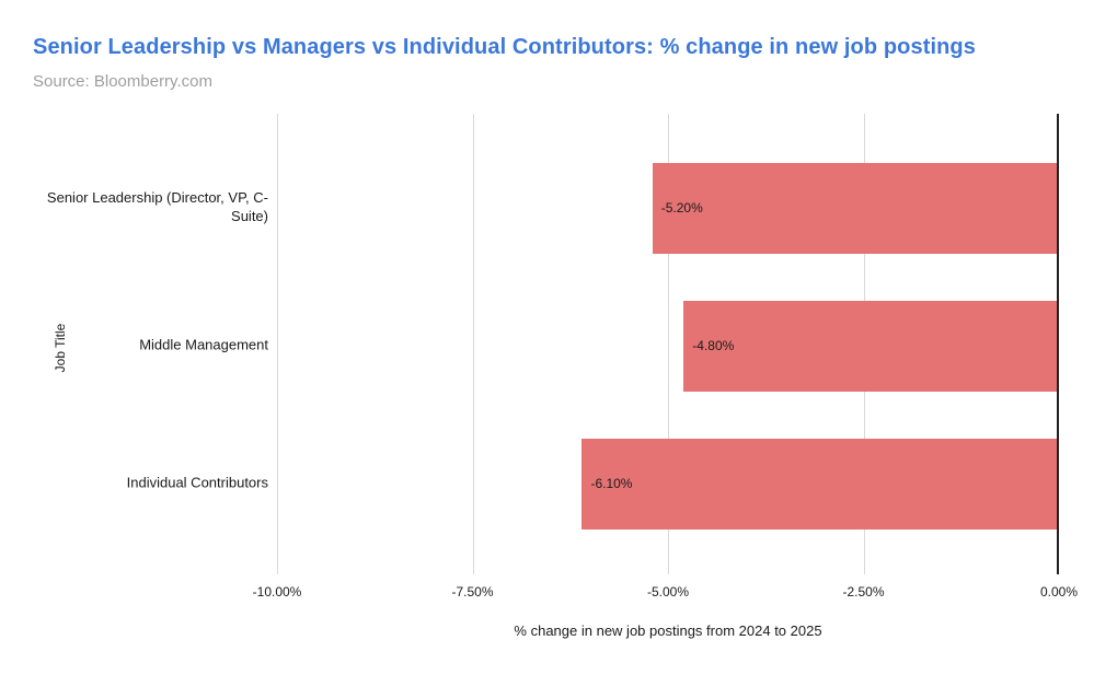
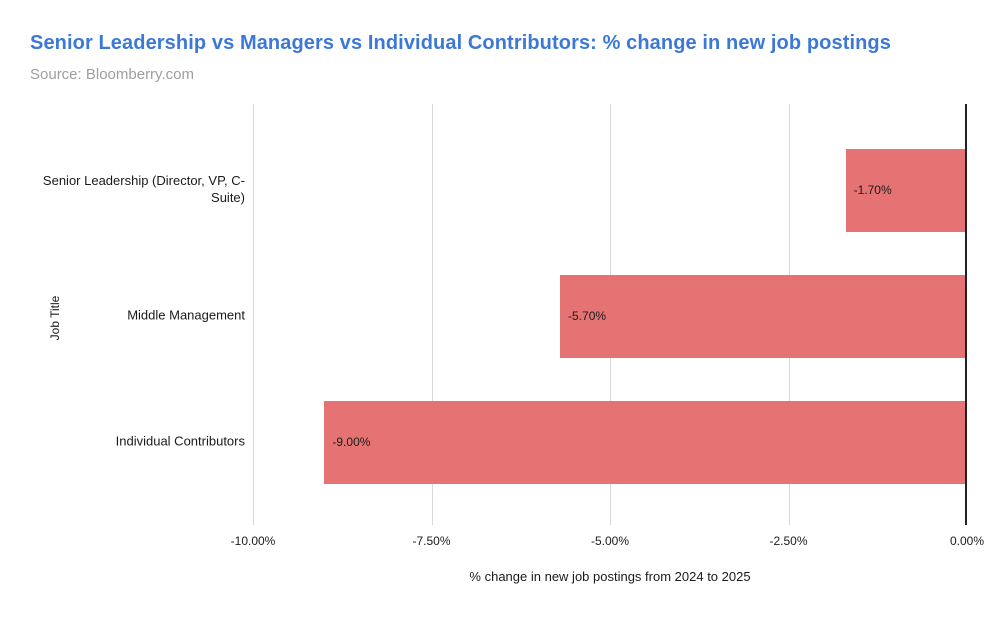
Senior Leadership (Director, VP, C-Suite): -5.20% -> -1.70%
Middle Management: -4.80% -> -5.70%
Individual Contributors: -6.10% -> -9.00%
